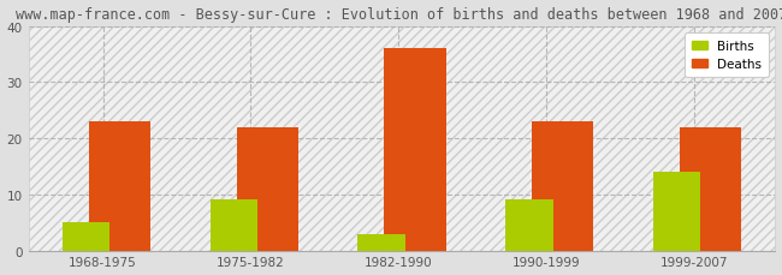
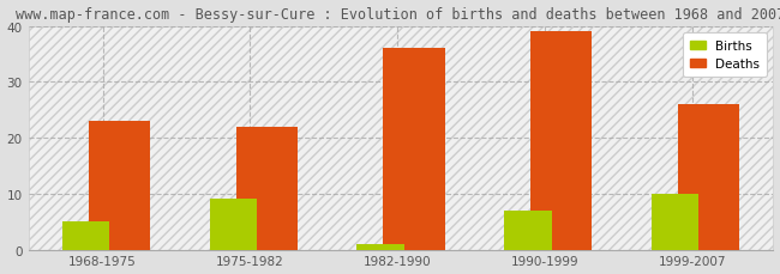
Births/1982-1990: 3 -> 1
Births/1990-1999: 9 -> 7
Deaths/1990-1999: 23 -> 39
Births/1999-2007: 14 -> 10
Deaths/1999-2007: 22 -> 26
